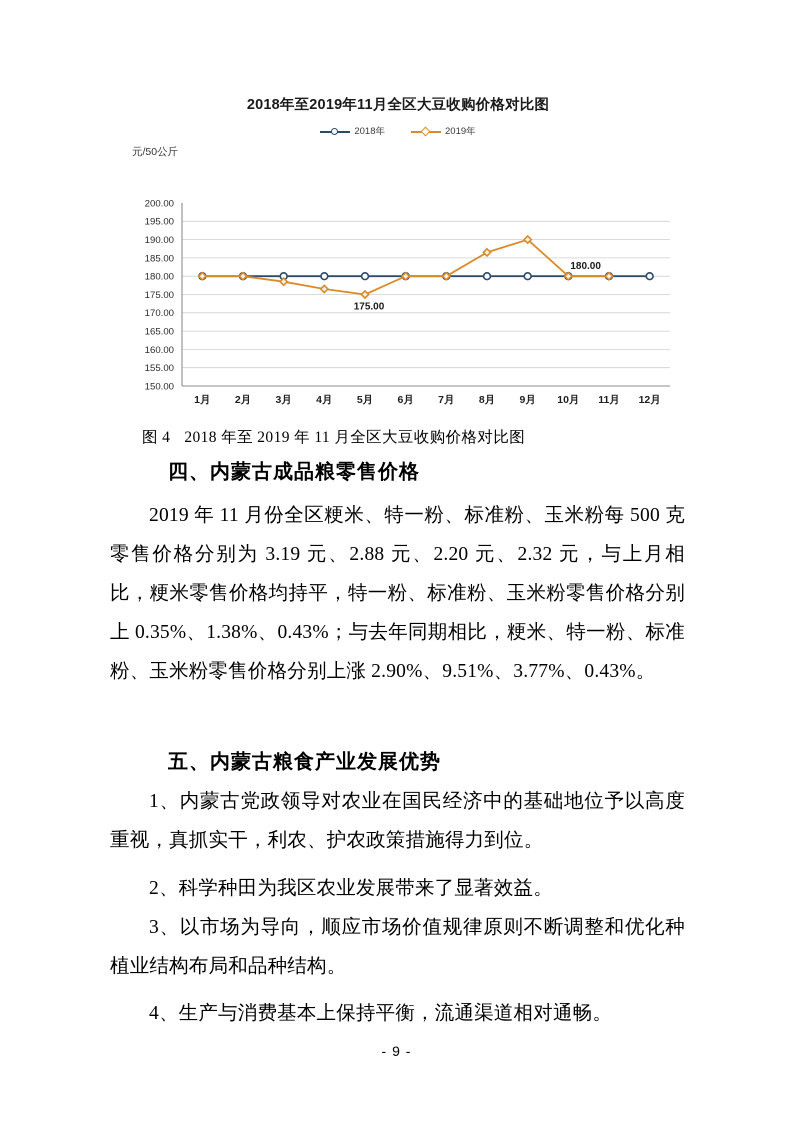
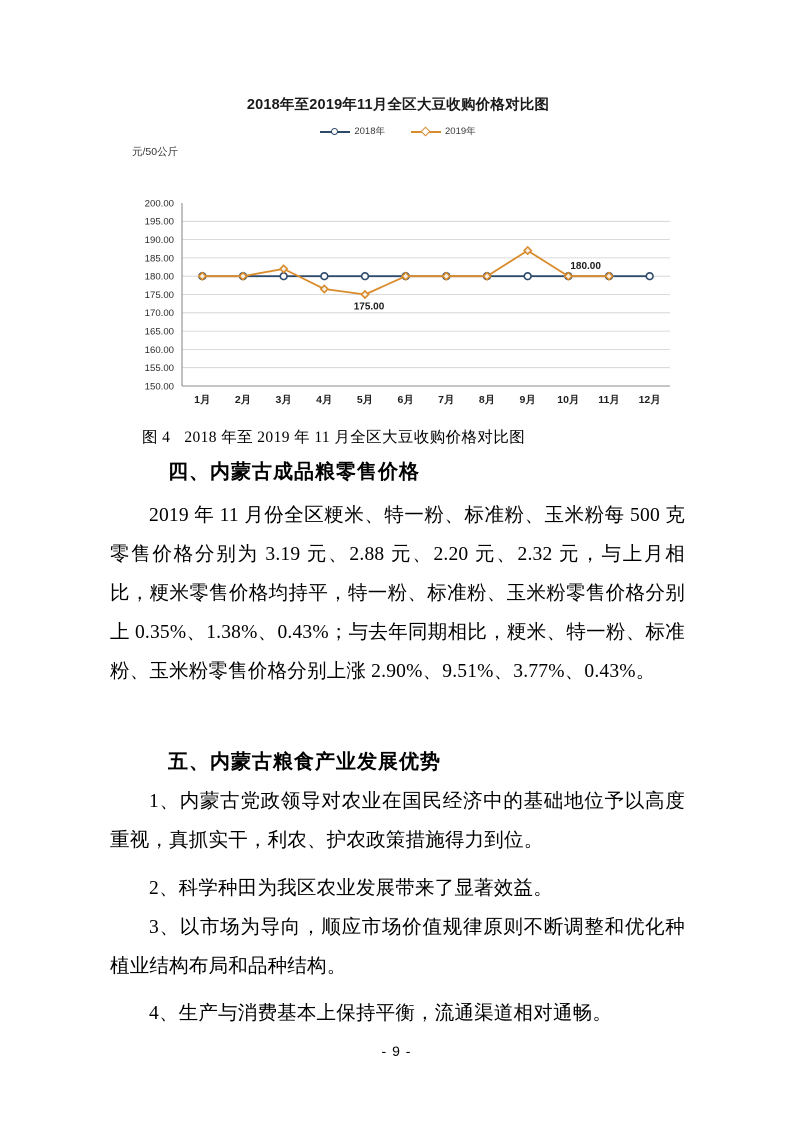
2019年/3月: 178 -> 182
2019年/8月: 186 -> 180
2019年/9月: 190 -> 187
